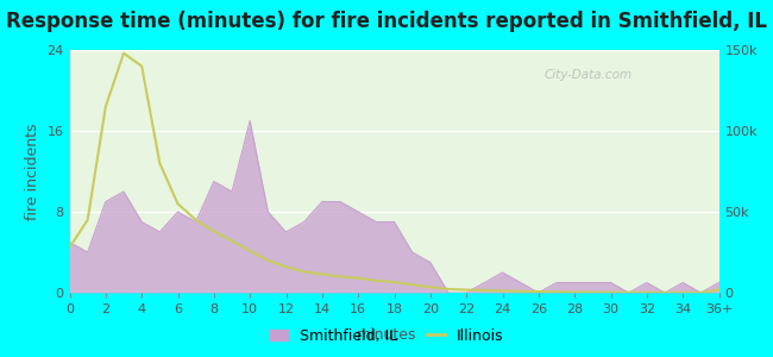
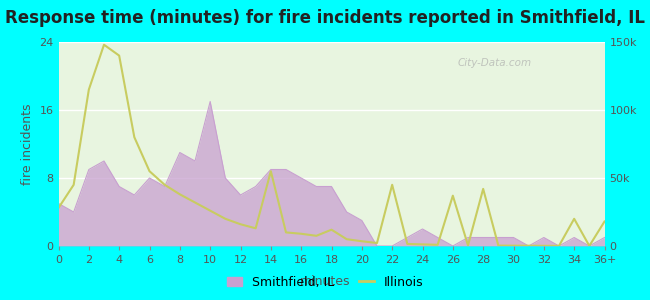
Illinois/14: 12k -> 55k
Illinois/18: 6k -> 12k
Illinois/22: 2k -> 45k
Illinois/26: 1k -> 37k
Illinois/28: 0k -> 42k
Illinois/34: 0k -> 20k
Illinois/36+: 2k -> 18k
